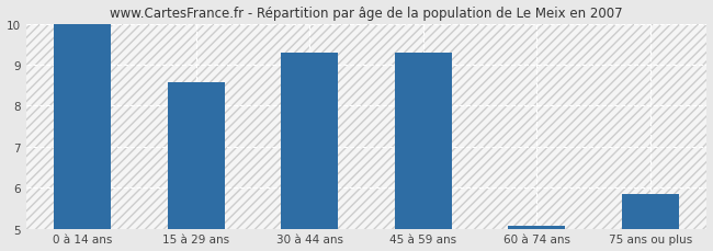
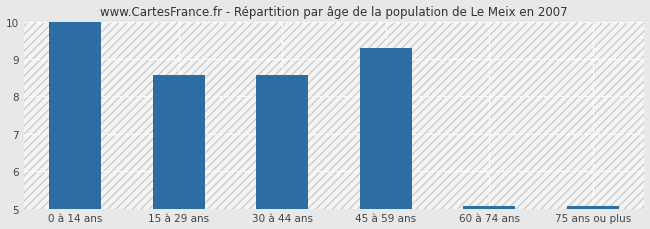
30 à 44 ans: 9.30 -> 8.57
75 ans ou plus: 5.85 -> 5.07
